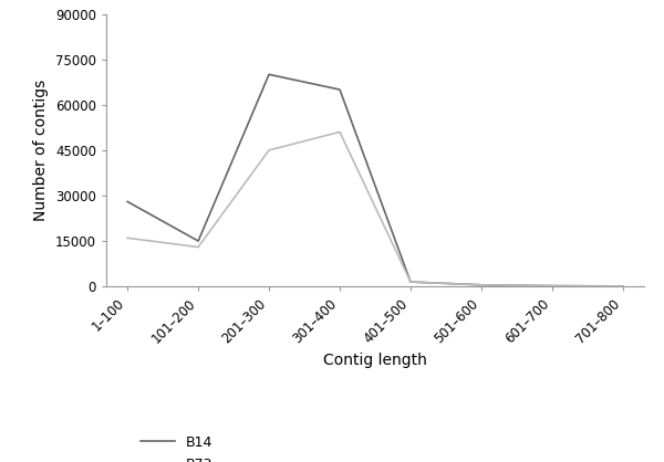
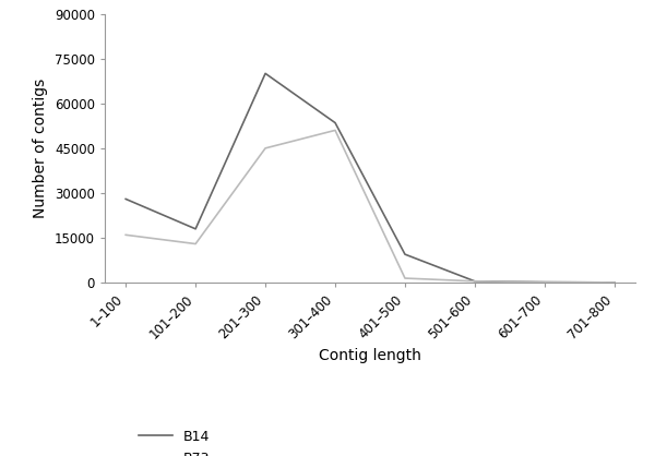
B14/101–200: 15000 -> 18000
B14/301–400: 65000 -> 53500
B14/401–500: 1500 -> 9500
